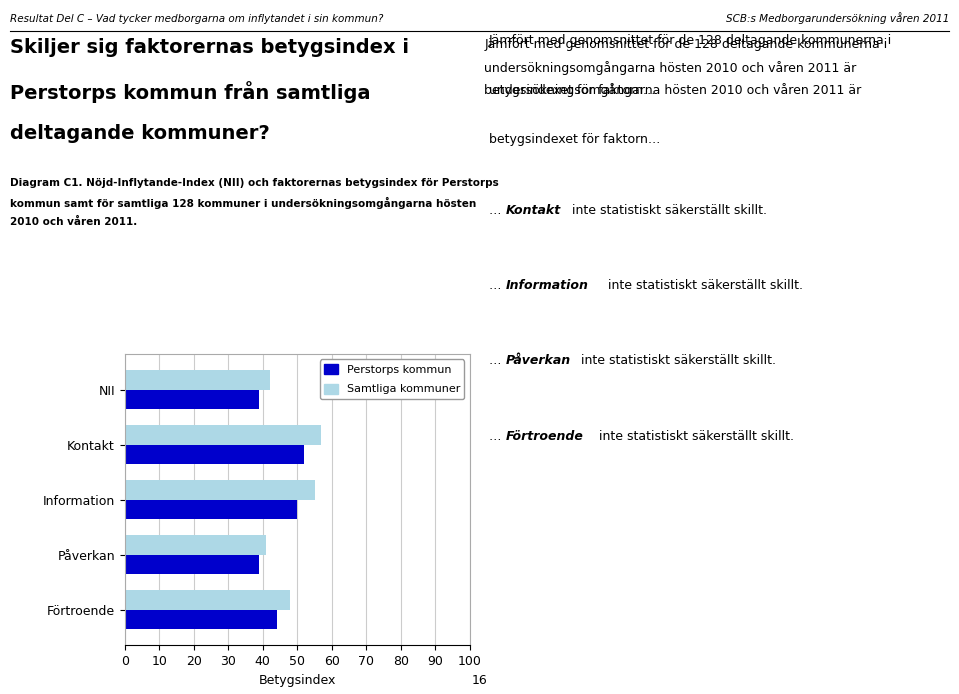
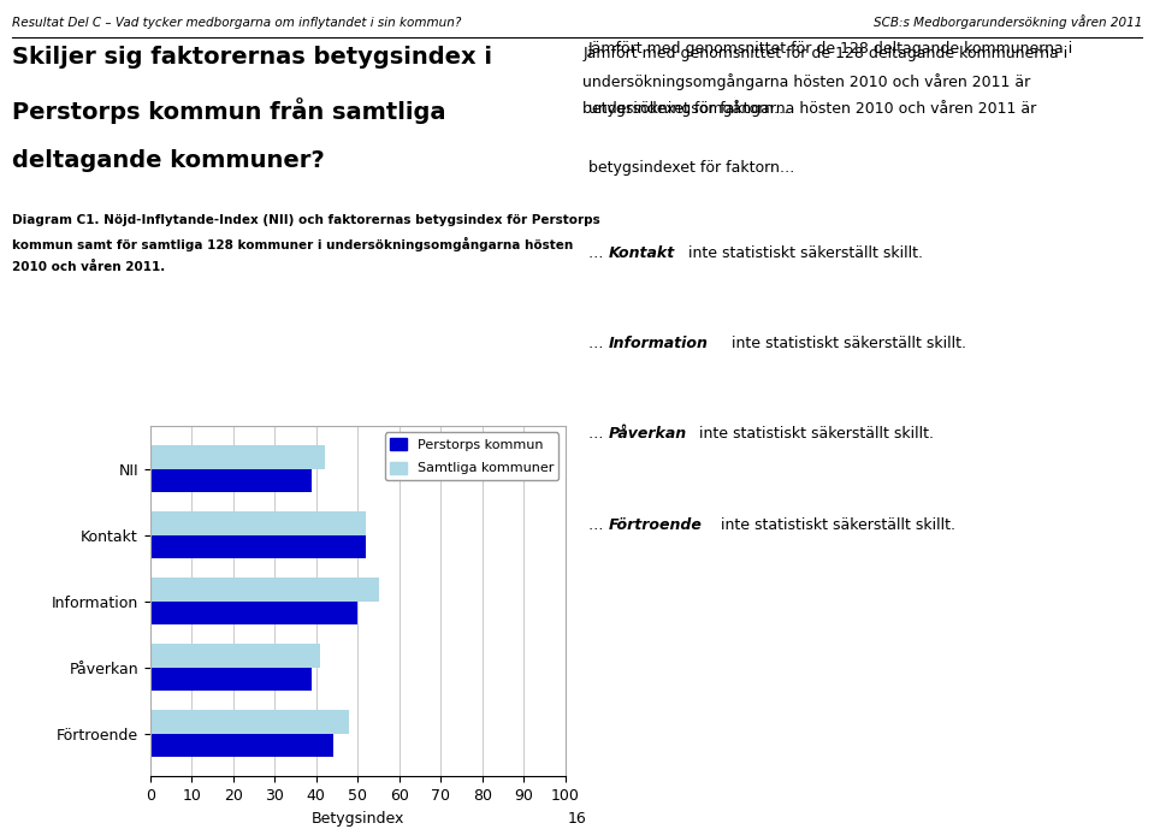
Samtliga kommuner/Kontakt: 57 -> 52
